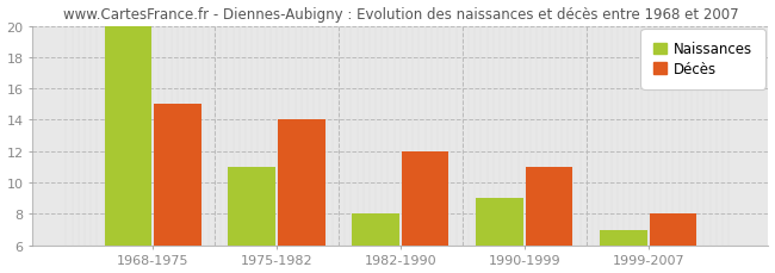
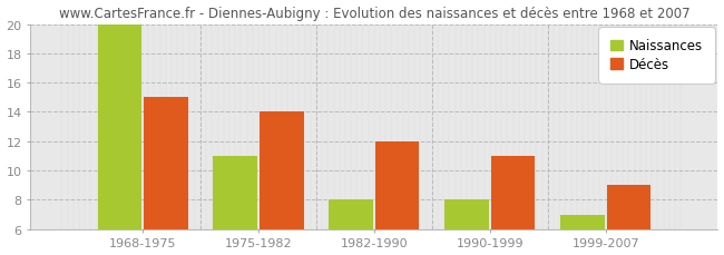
Naissances/1990-1999: 9 -> 8
Décès/1999-2007: 8 -> 9
